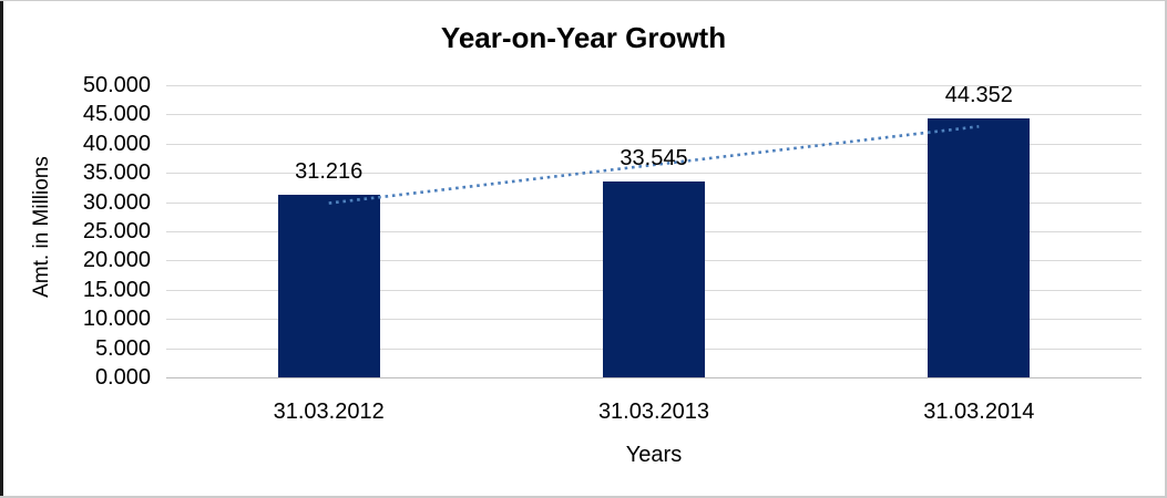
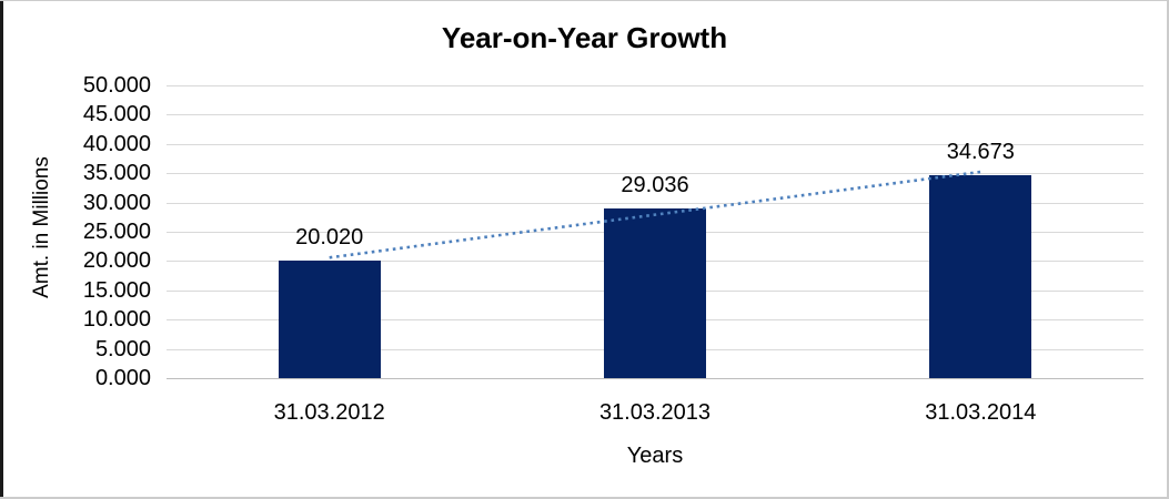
31.03.2012: 31.216 -> 20.020
31.03.2013: 33.545 -> 29.036
31.03.2014: 44.352 -> 34.673
